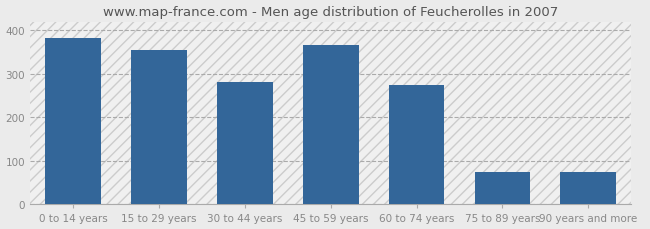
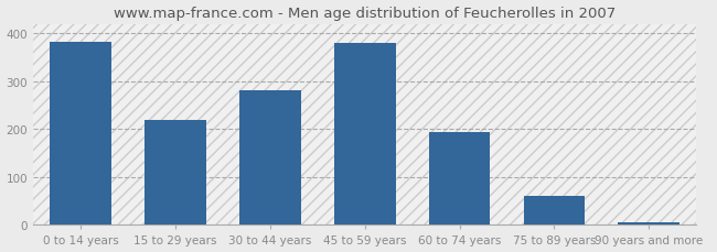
15 to 29 years: 355 -> 220
45 to 59 years: 365 -> 380
60 to 74 years: 275 -> 193
75 to 89 years: 75 -> 60
90 years and more: 75 -> 5
